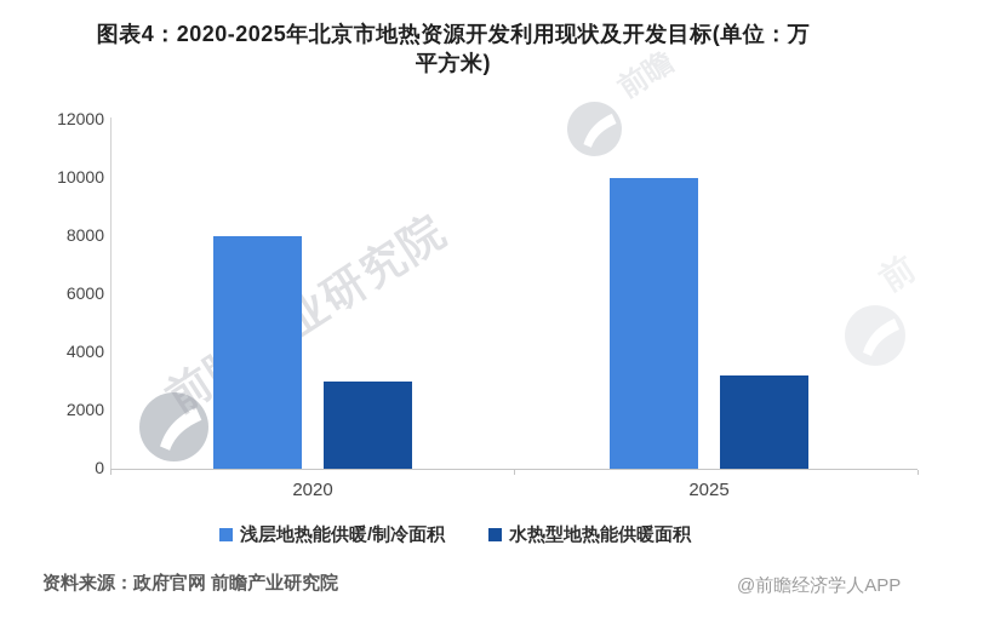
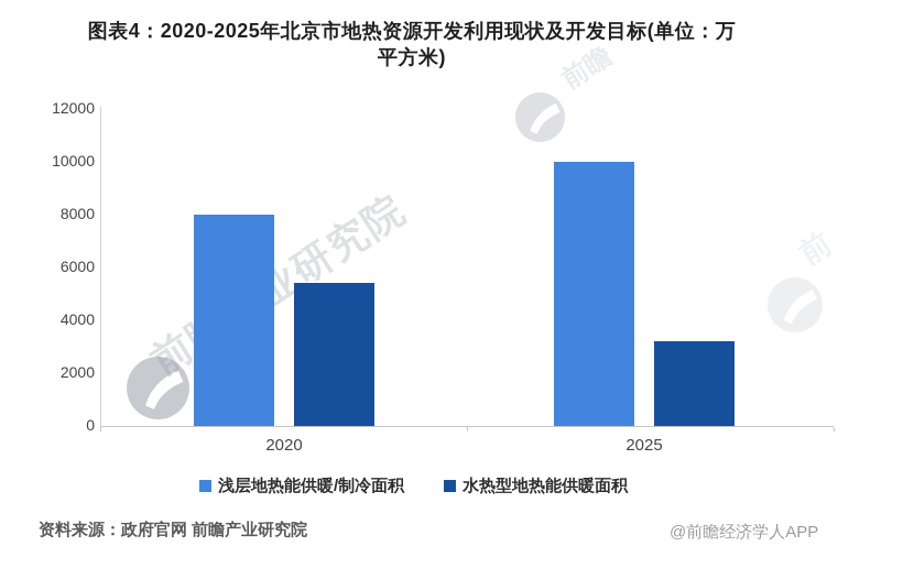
水热型地热能供暖面积/2020: 3000 -> 5400
